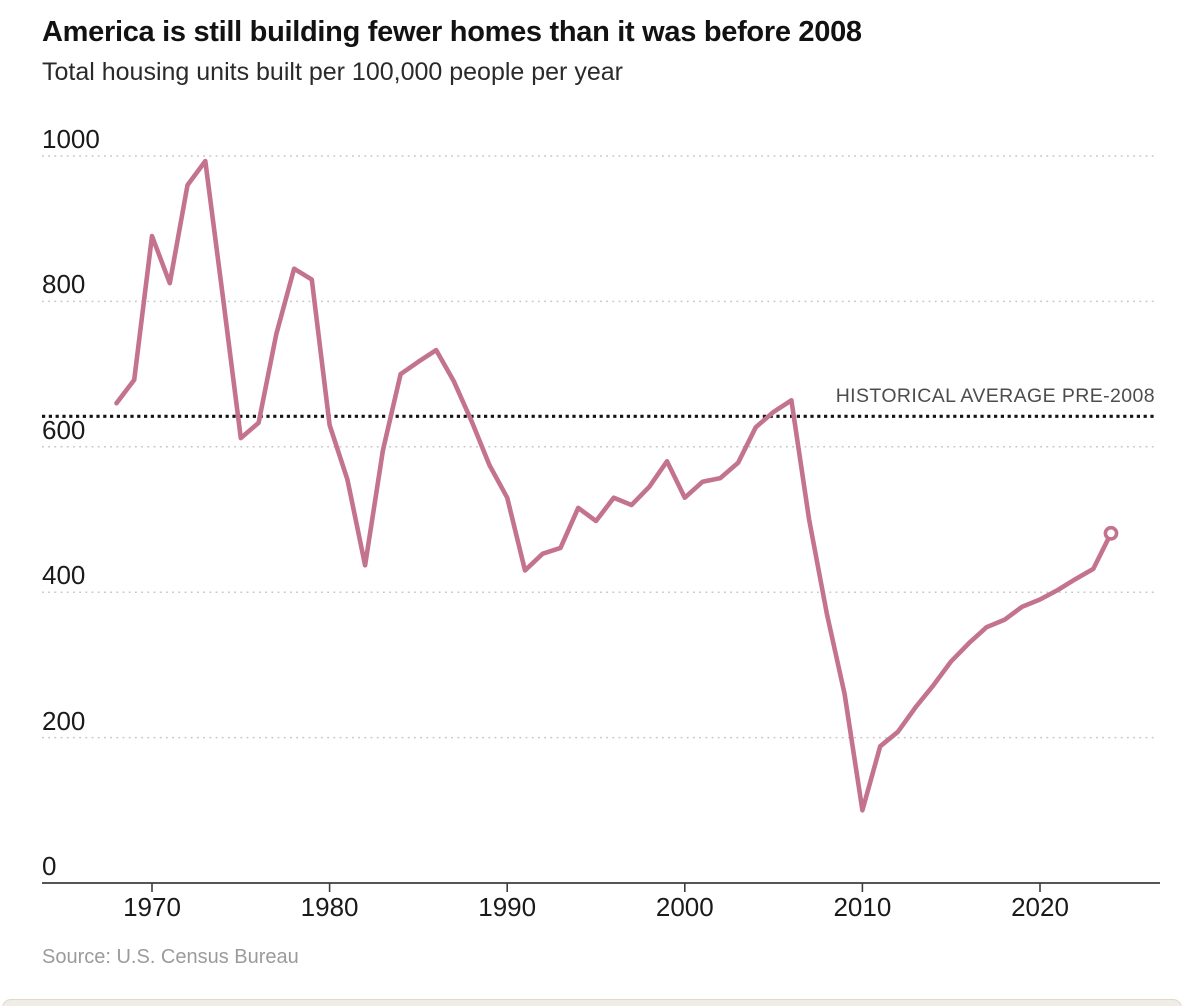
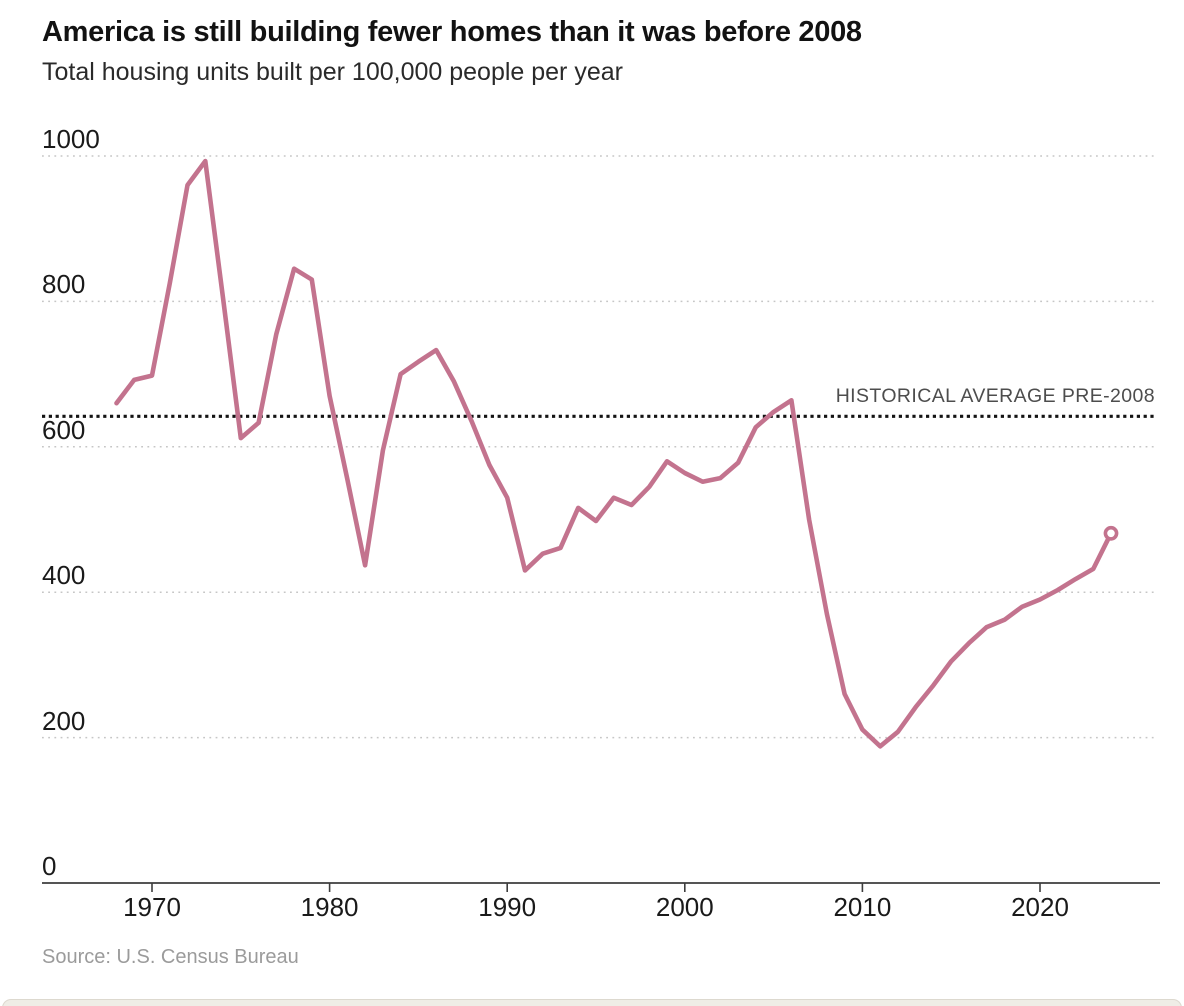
1970: 890 -> 700
1980: 630 -> 670
2000: 530 -> 560
2010: 100 -> 210
